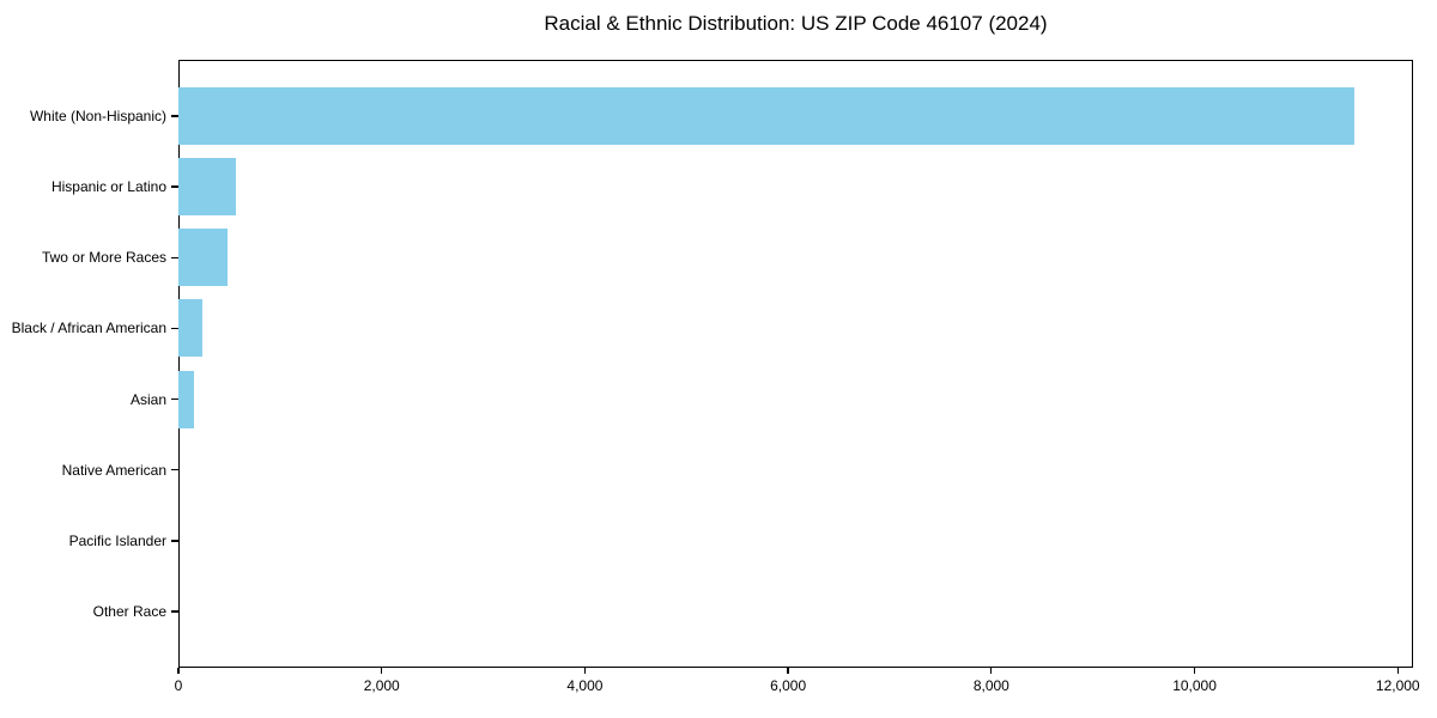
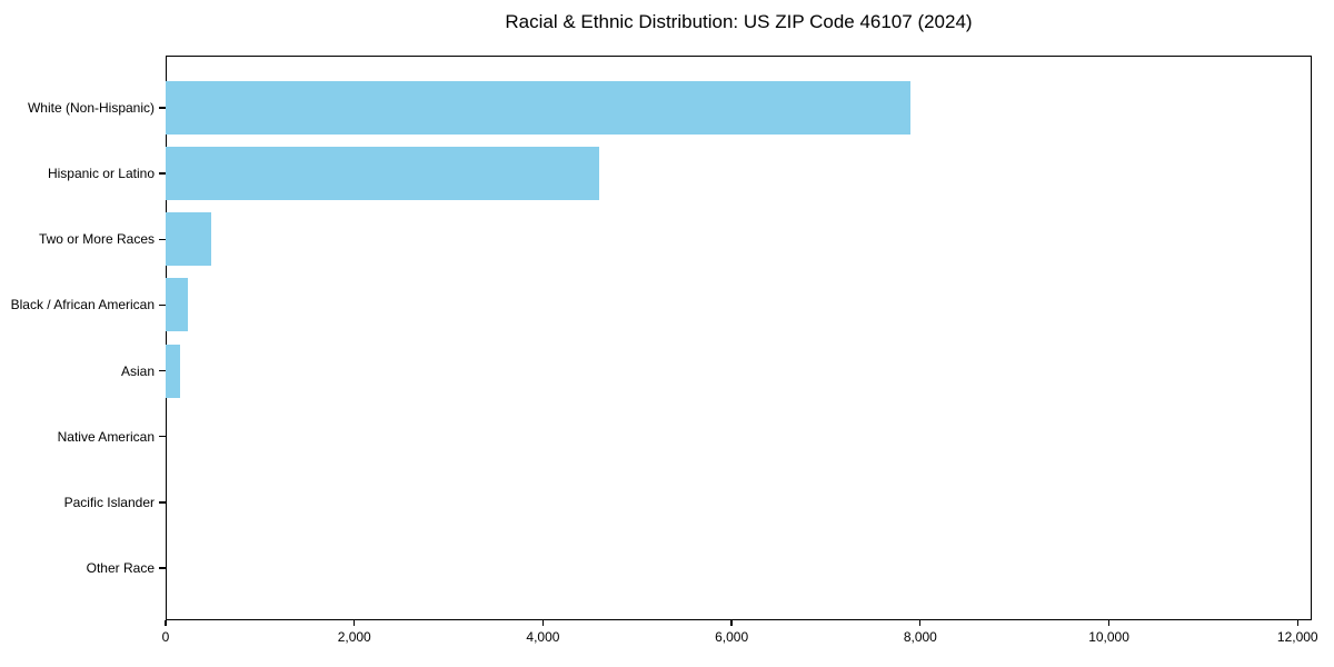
White (Non-Hispanic): 11600 -> 7900
Hispanic or Latino: 600 -> 4600
